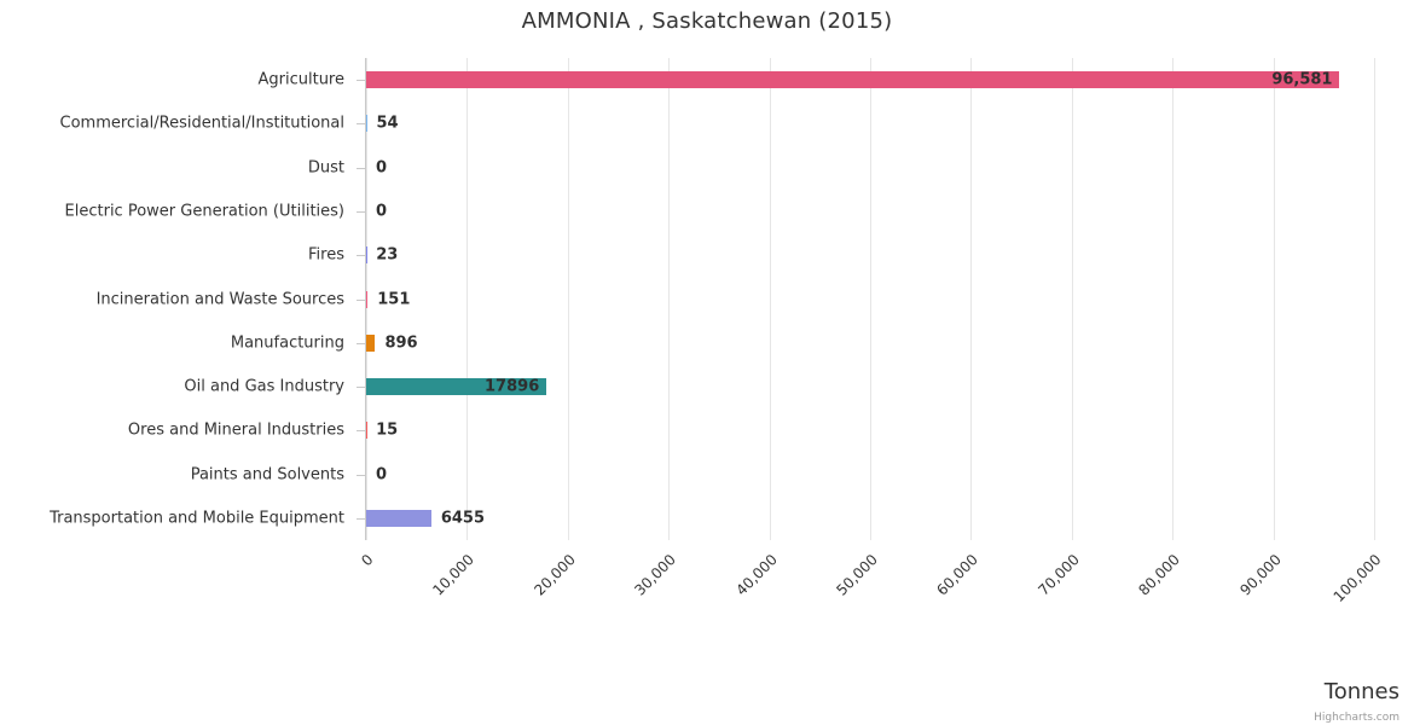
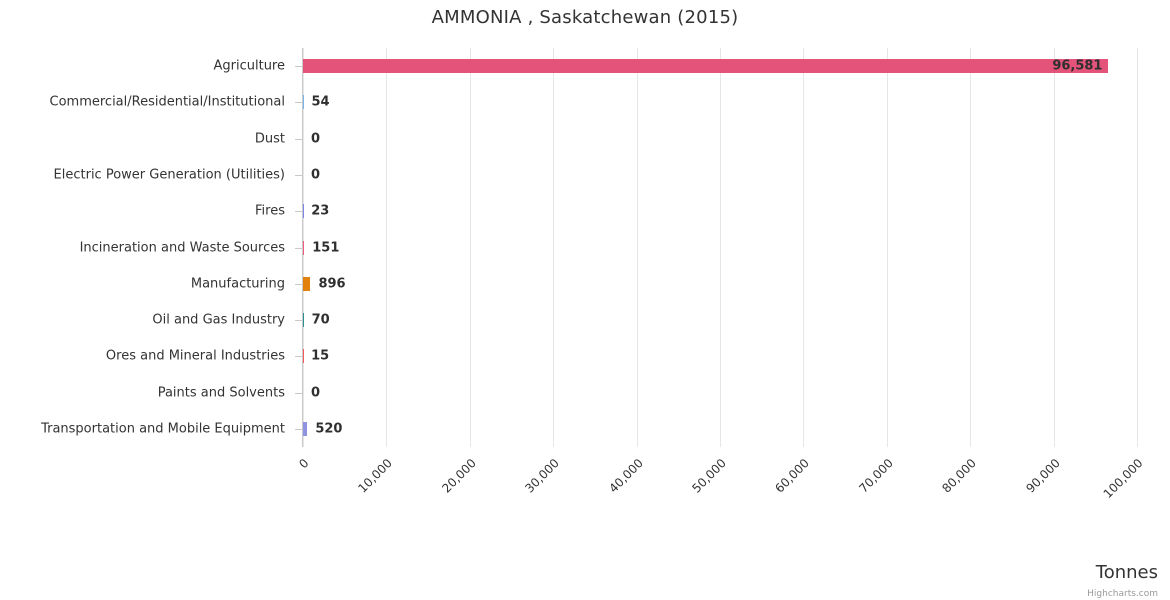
Oil and Gas Industry: 17896 -> 70
Transportation and Mobile Equipment: 6455 -> 520
